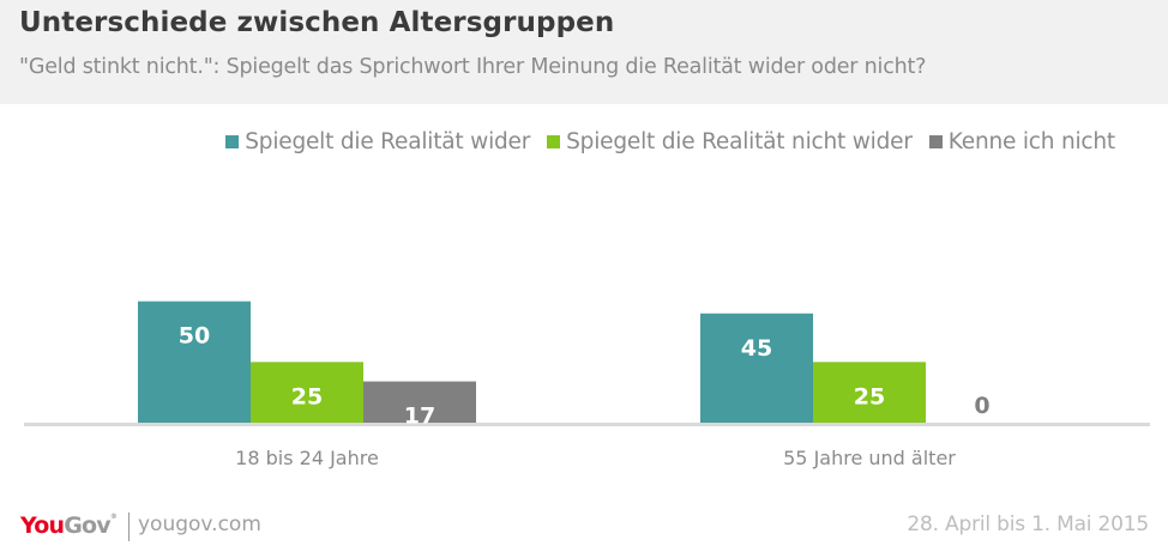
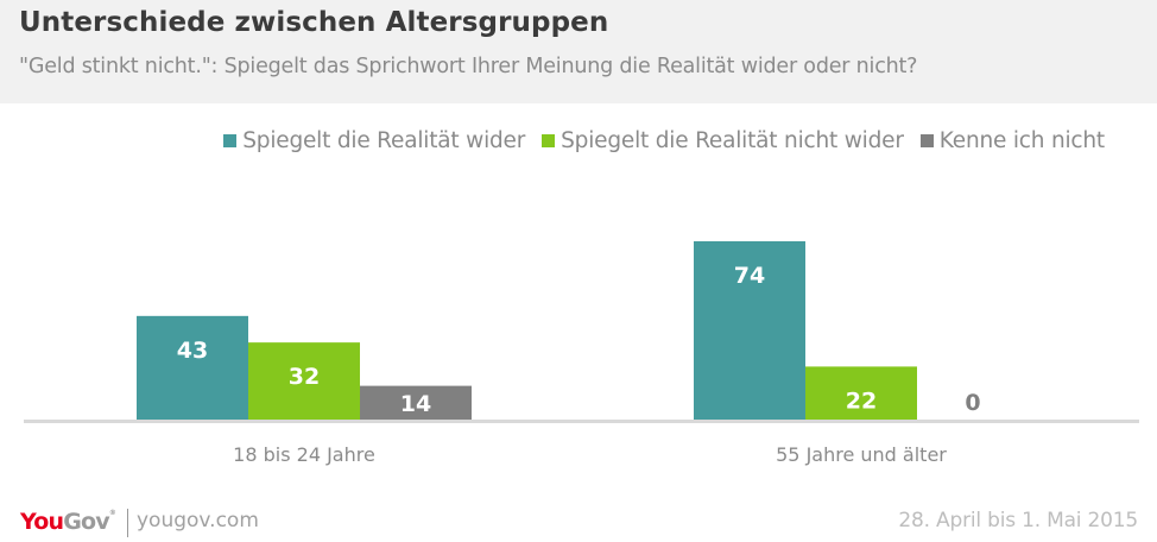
Spiegelt die Realität wider/18 bis 24 Jahre: 50 -> 43
Spiegelt die Realität nicht wider/18 bis 24 Jahre: 25 -> 32
Kenne ich nicht/18 bis 24 Jahre: 17 -> 14
Spiegelt die Realität wider/55 Jahre und älter: 45 -> 74
Spiegelt die Realität nicht wider/55 Jahre und älter: 25 -> 22
